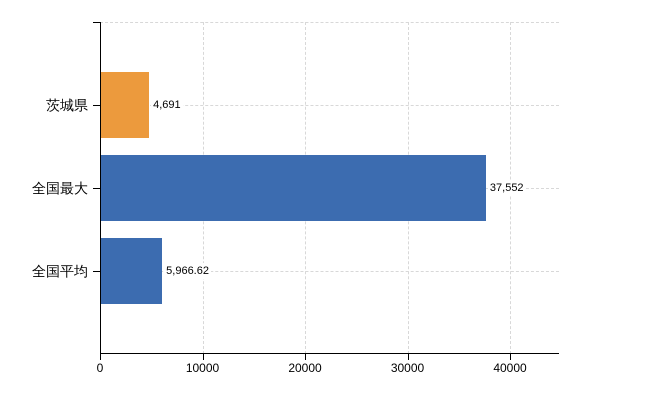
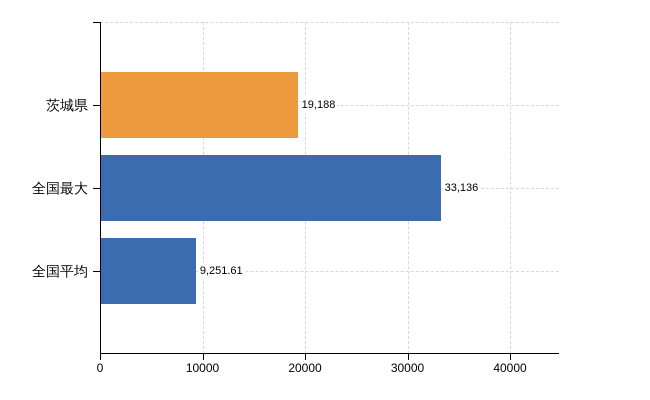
茨城県: 4,691 -> 19,188
全国最大: 37,552 -> 33,136
全国平均: 5,966.62 -> 9,251.61
